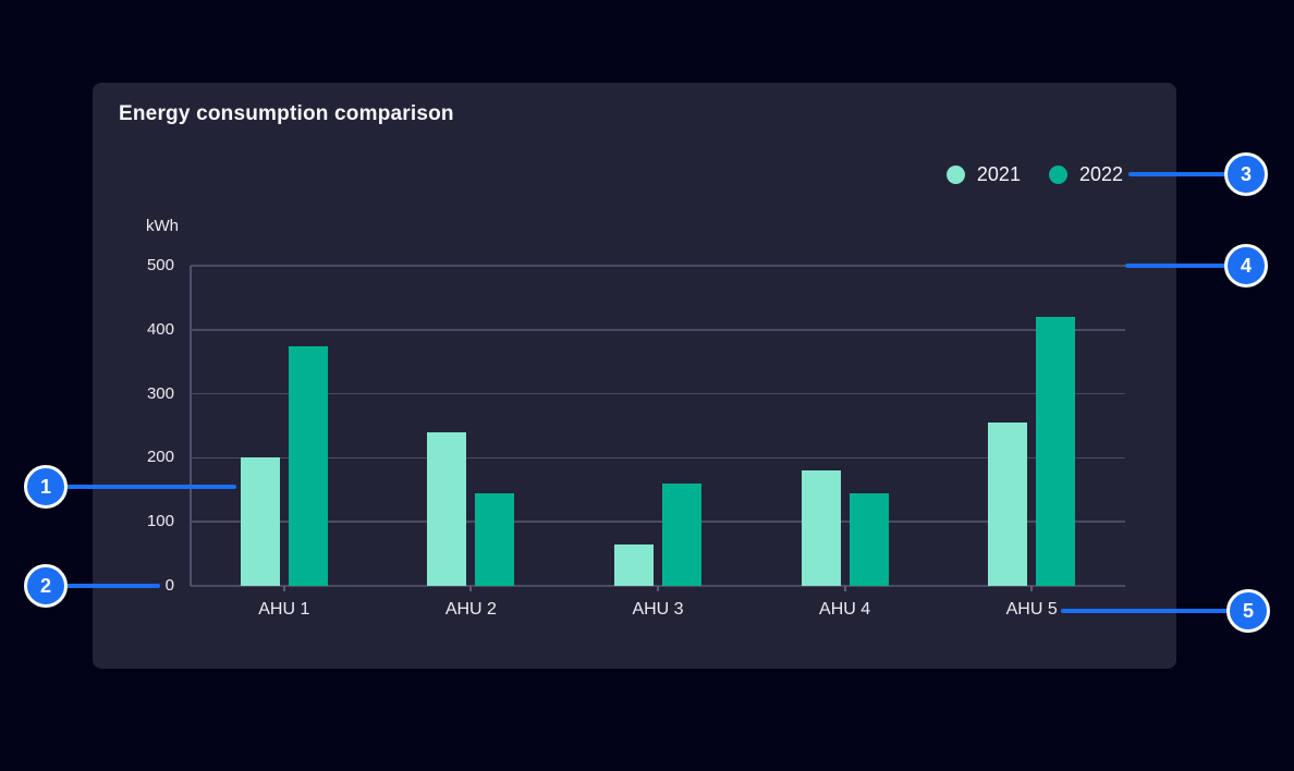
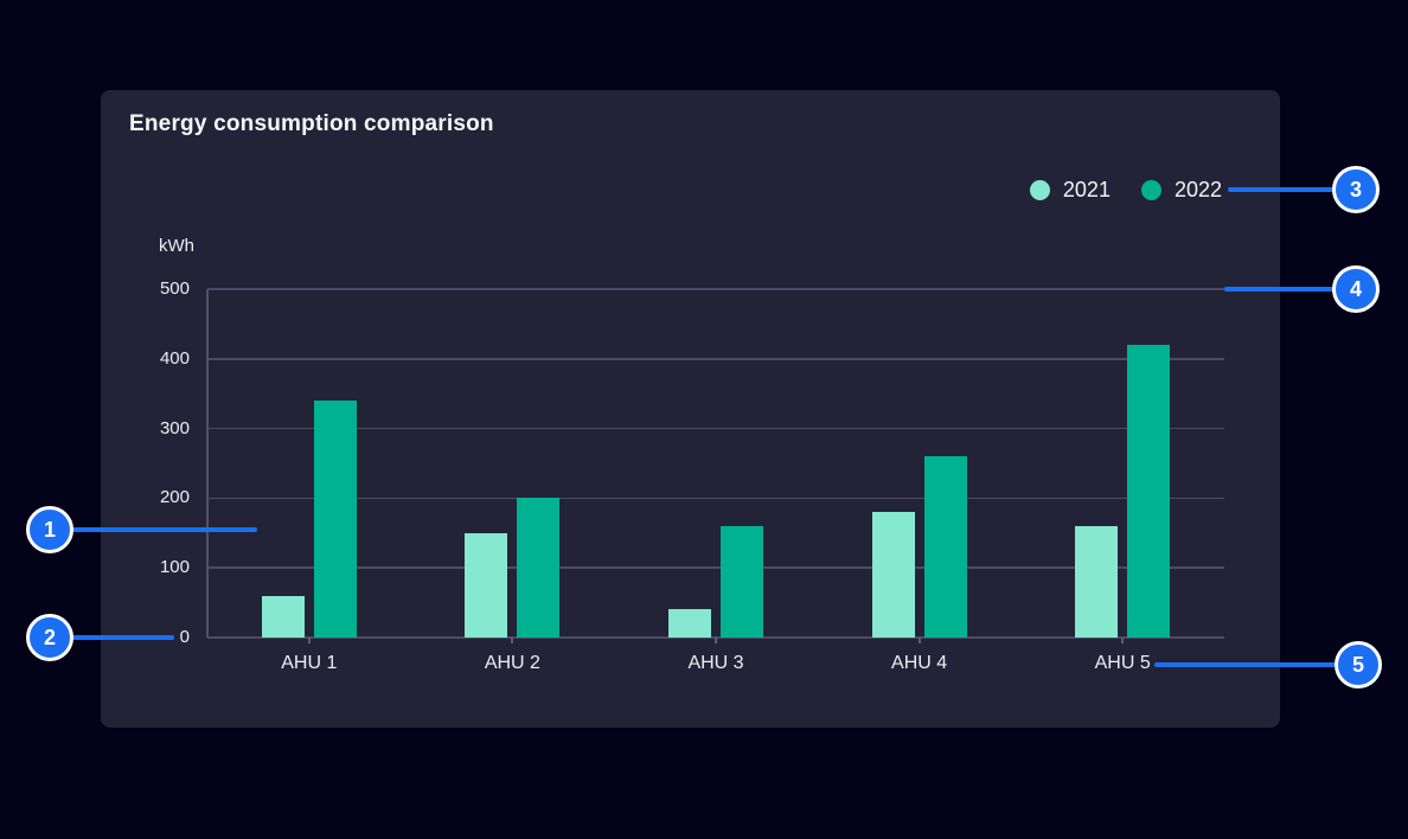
2021/AHU 1: 200 -> 60
2022/AHU 1: 380 -> 340
2021/AHU 2: 240 -> 150
2022/AHU 2: 140 -> 200
2021/AHU 3: 60 -> 40
2022/AHU 4: 140 -> 260
2021/AHU 5: 260 -> 160
